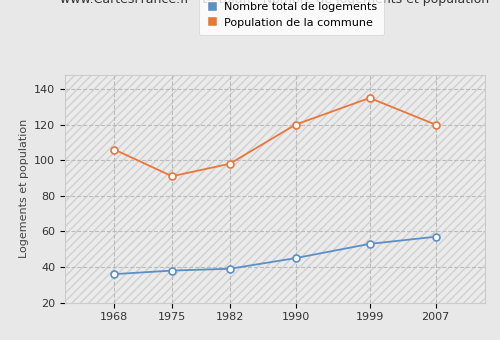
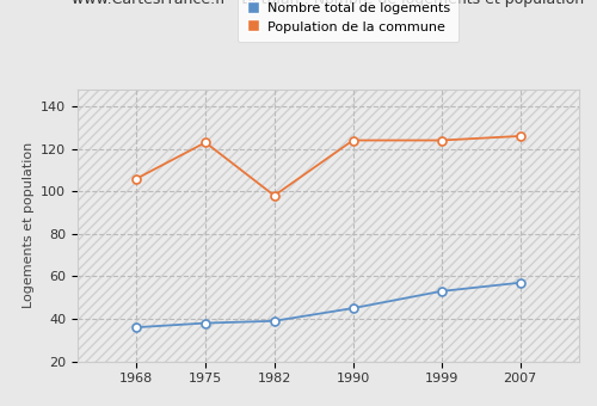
Population de la commune/1975: 91 -> 123
Population de la commune/1990: 120 -> 124
Population de la commune/1999: 135 -> 124
Population de la commune/2007: 120 -> 126
